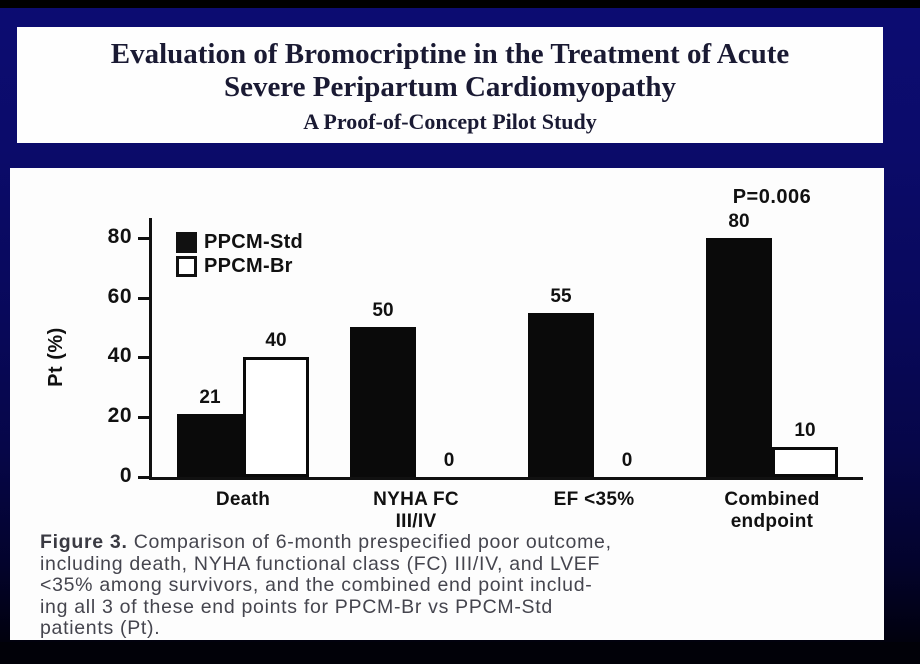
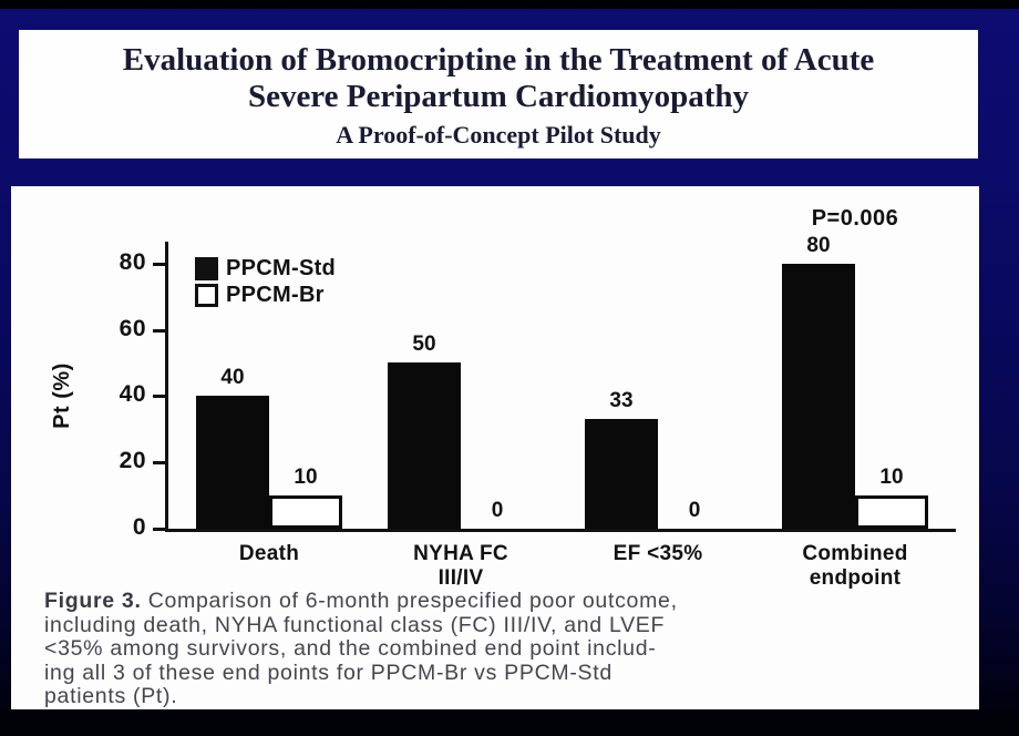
PPCM-Std/Death: 21 -> 40
PPCM-Br/Death: 40 -> 10
PPCM-Std/EF <35%: 55 -> 33
